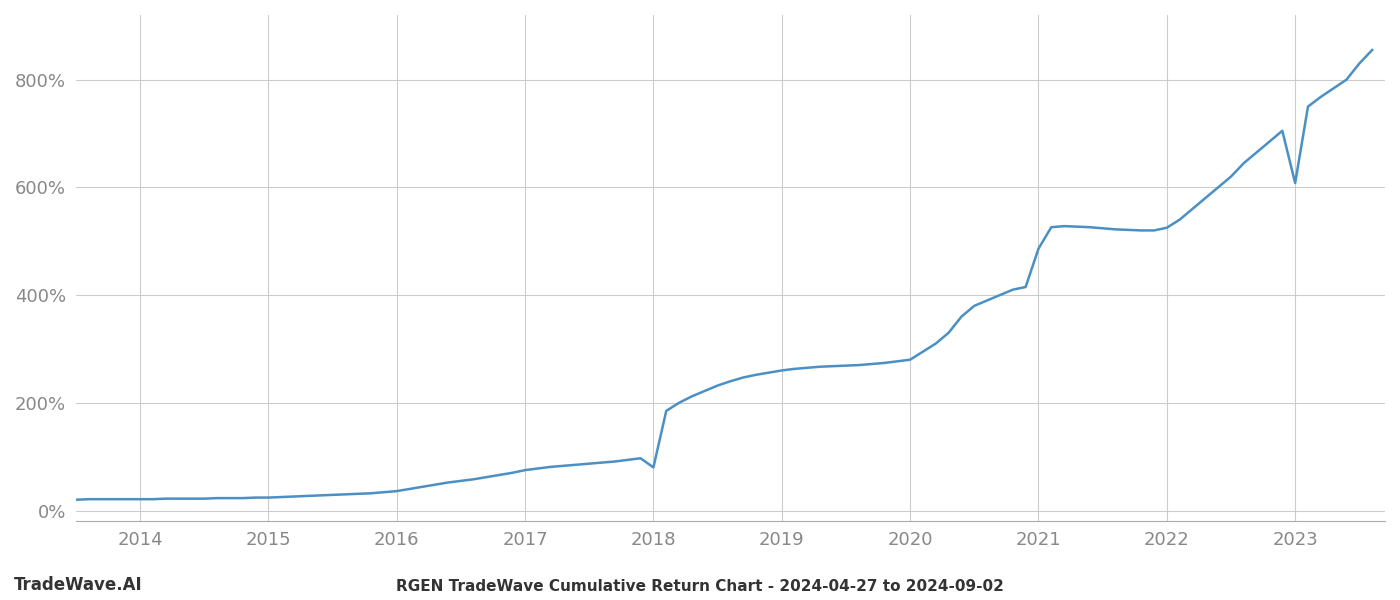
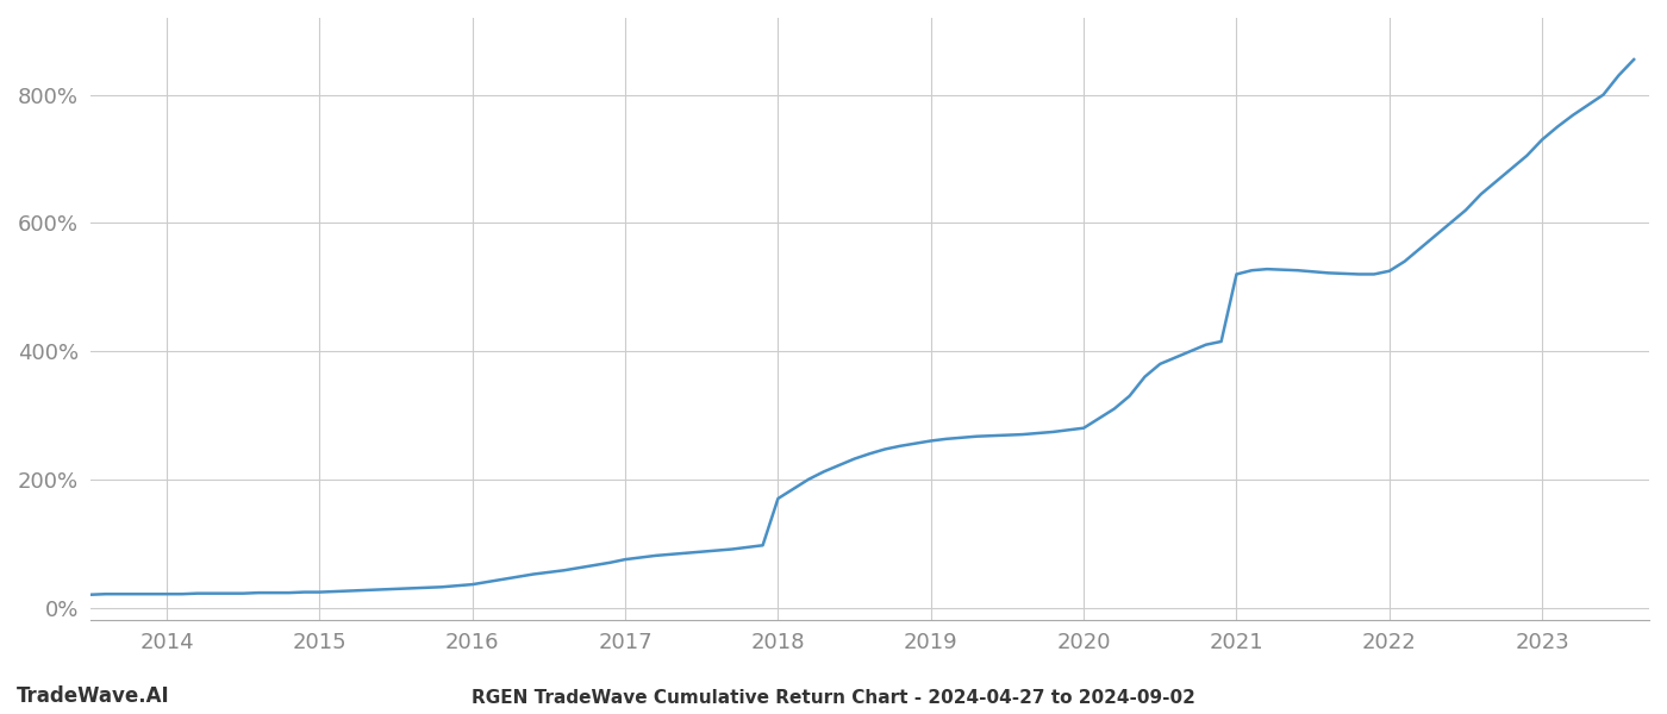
2018: 80% -> 170%
2021: 486% -> 520%
2023: 608% -> 730%
